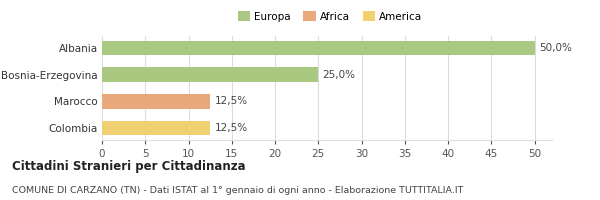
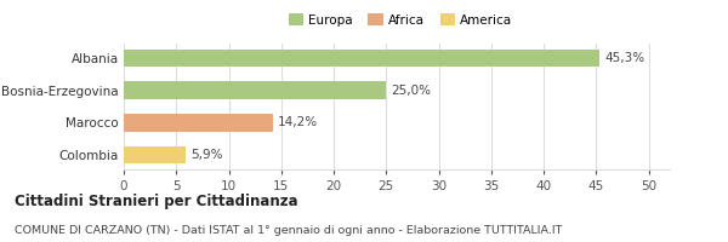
Albania: 50,0% -> 45,3%
Marocco: 12,5% -> 14,2%
Colombia: 12,5% -> 5,9%
